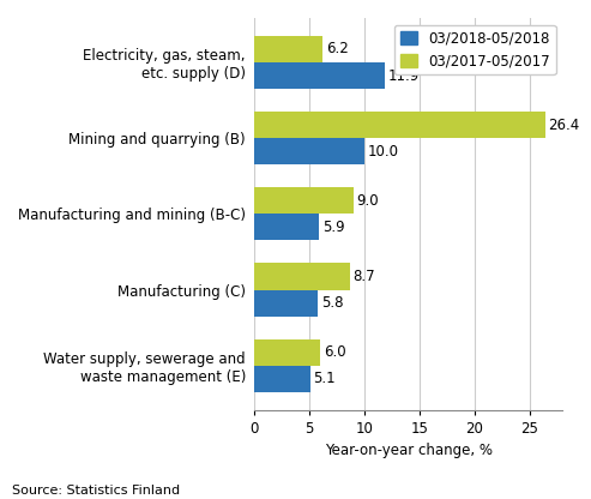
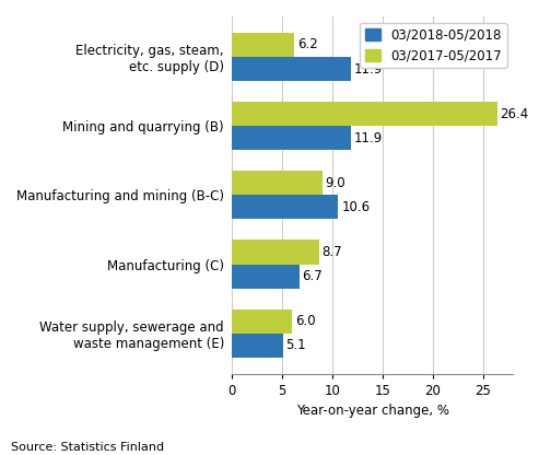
03/2018-05/2018/Mining and quarrying (B): 10.0 -> 11.9
03/2018-05/2018/Manufacturing and mining (B-C): 5.9 -> 10.6
03/2018-05/2018/Manufacturing (C): 5.8 -> 6.7
